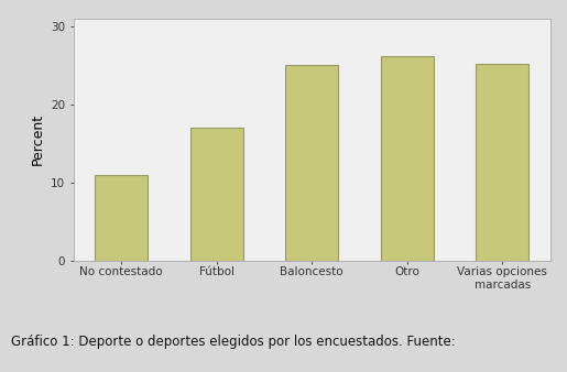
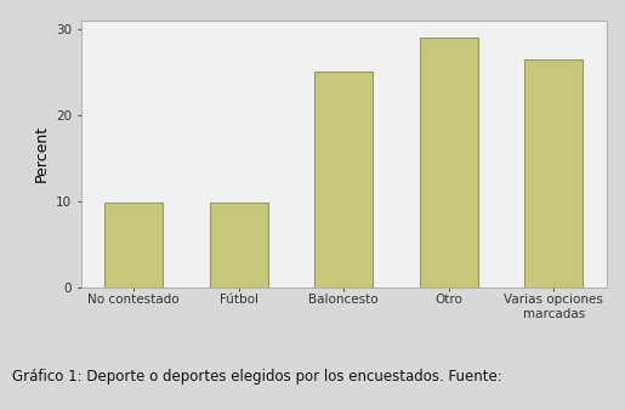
No contestado: 11.0 -> 9.8
Fútbol: 17.0 -> 9.8
Otro: 26.2 -> 29.0
Varias opciones marcadas: 25.2 -> 26.5
